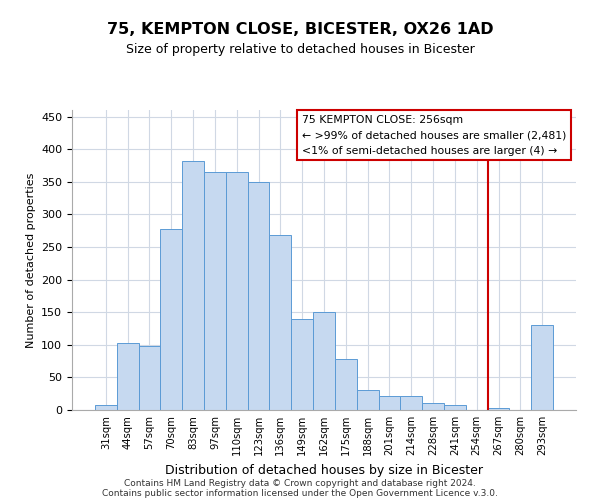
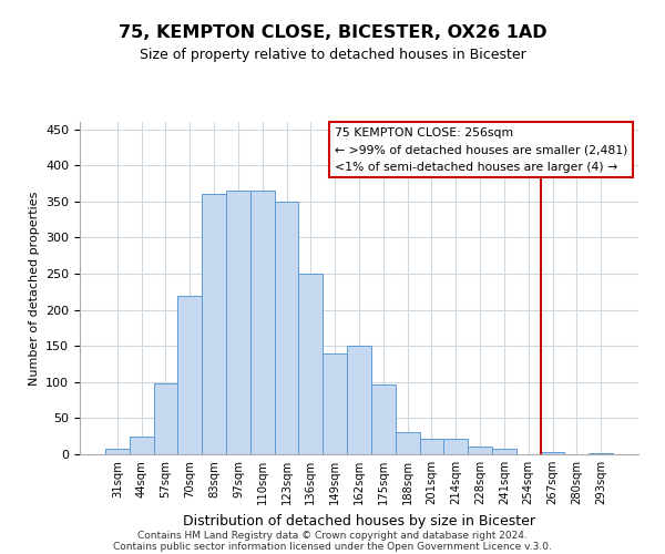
44sqm: 102 -> 25
70sqm: 278 -> 220
83sqm: 382 -> 360
136sqm: 268 -> 250
175sqm: 78 -> 97
293sqm: 130 -> 2
